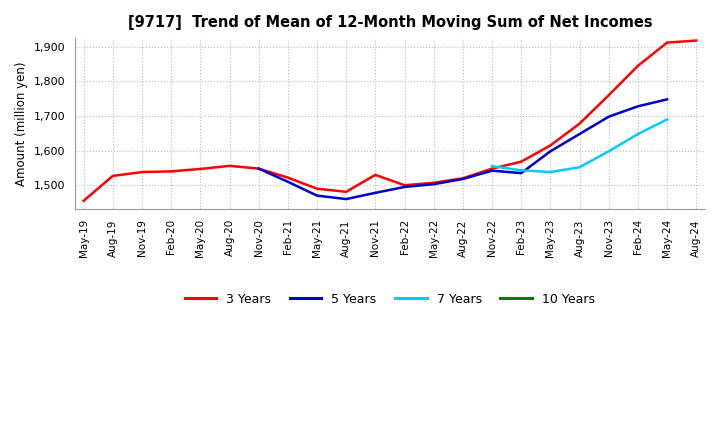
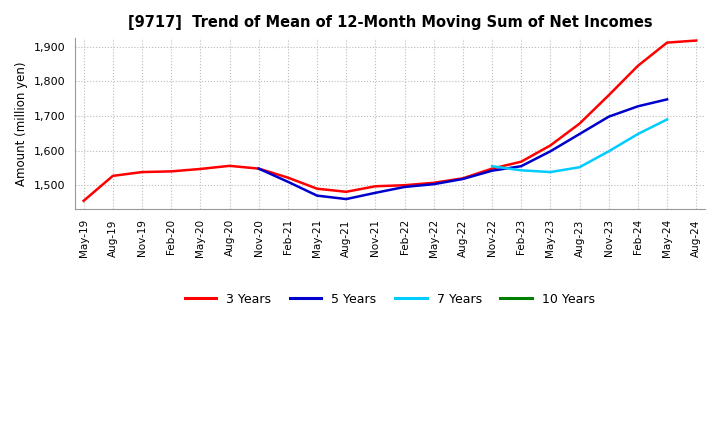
3 Years/Nov-21: 1,530 -> 1,497
5 Years/Feb-23: 1,535 -> 1,555
